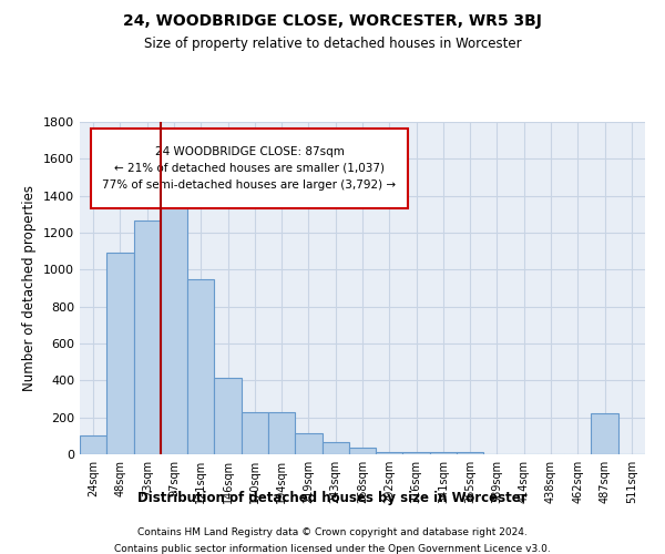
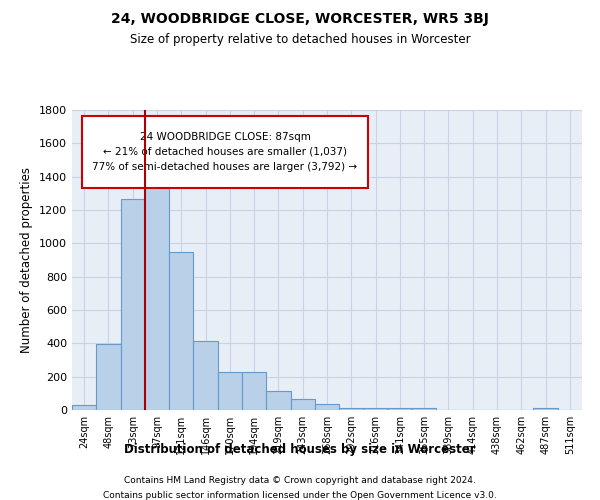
24sqm: 100 -> 30
48sqm: 1090 -> 400
487sqm: 220 -> 10
